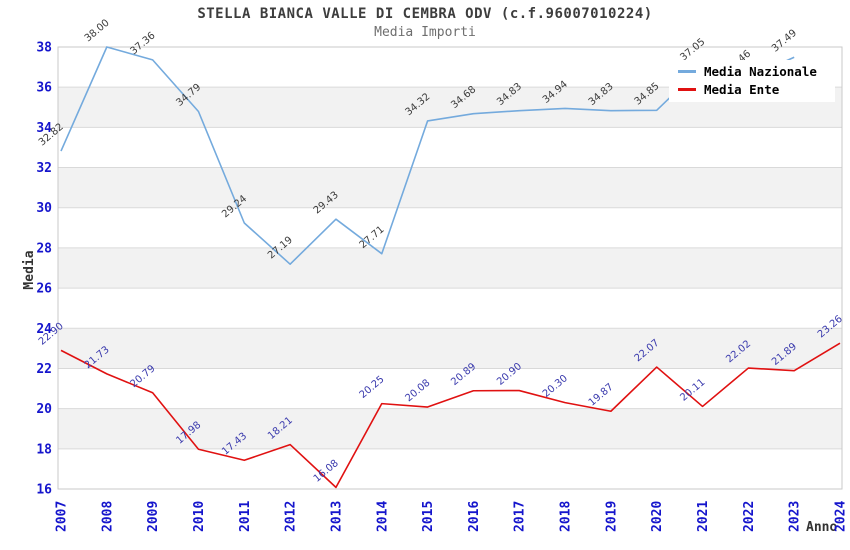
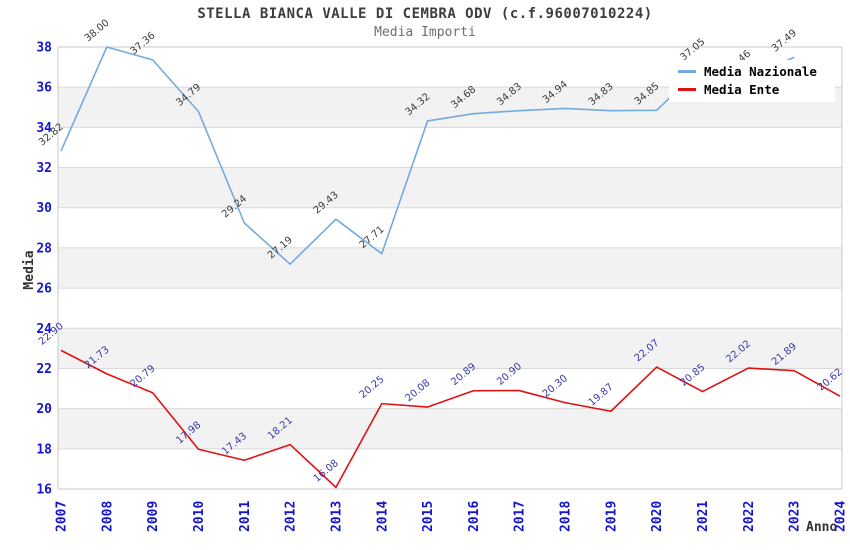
Media Ente/2021: 20.11 -> 20.85
Media Ente/2024: 23.26 -> 20.62
